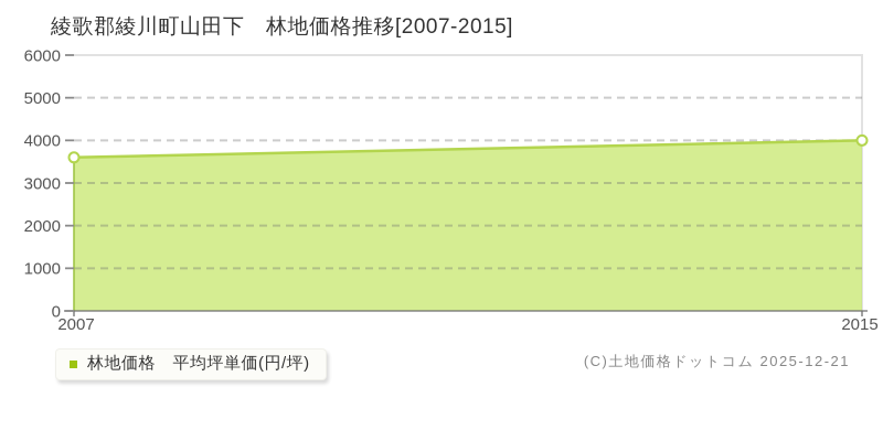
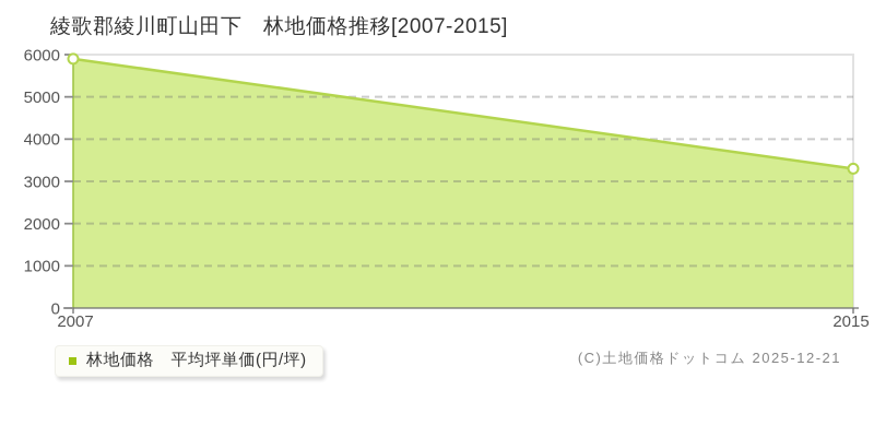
2007: 3600 -> 5900
2015: 4000 -> 3300
